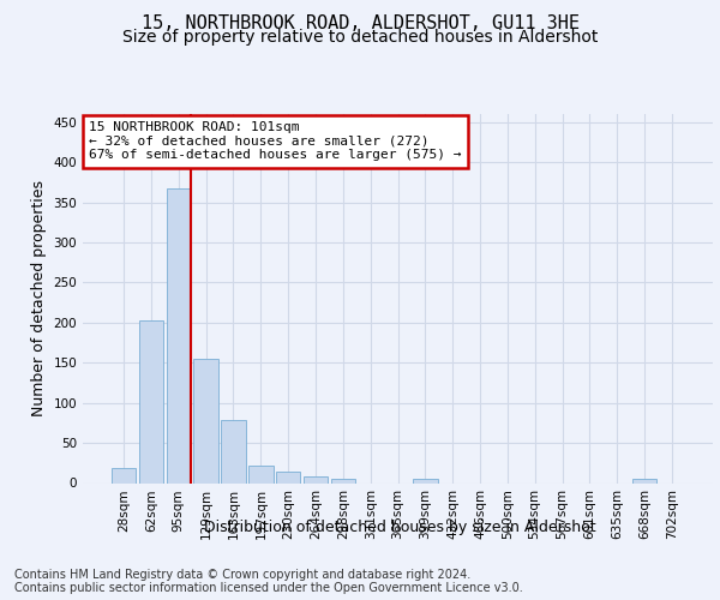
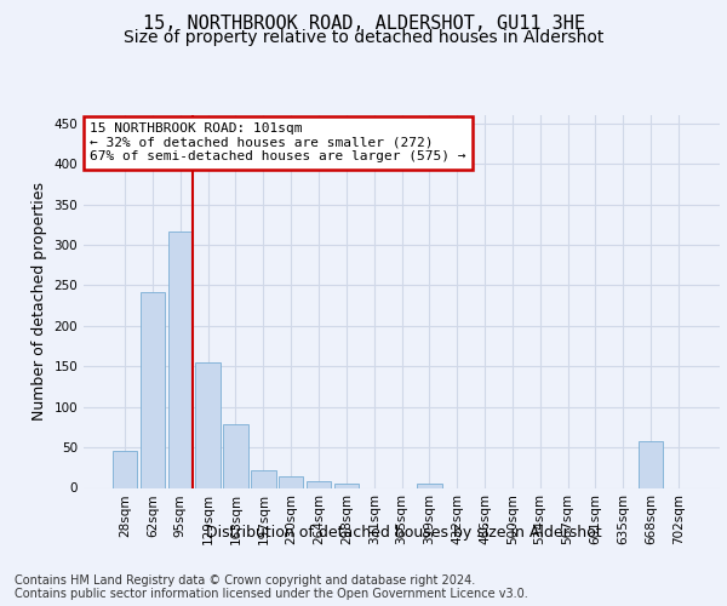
28sqm: 18 -> 46
62sqm: 202 -> 242
95sqm: 368 -> 316
668sqm: 5 -> 58
